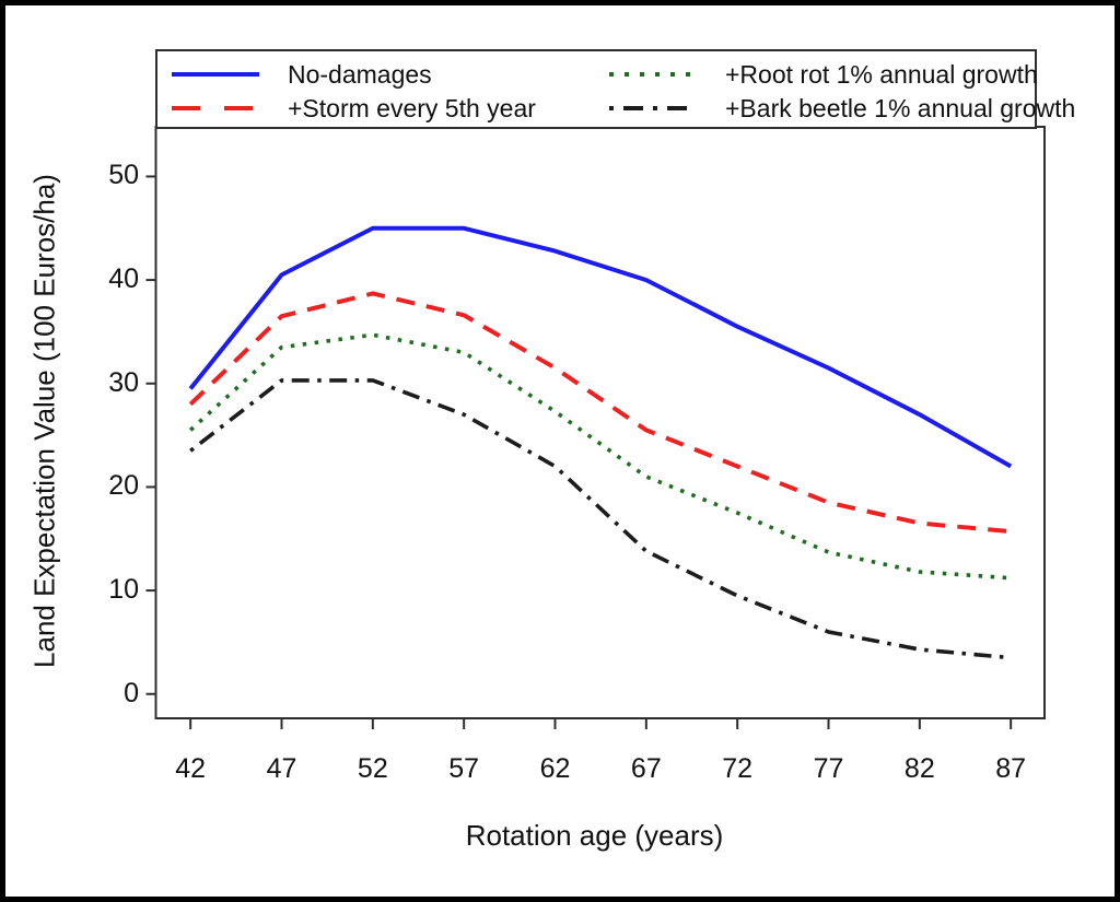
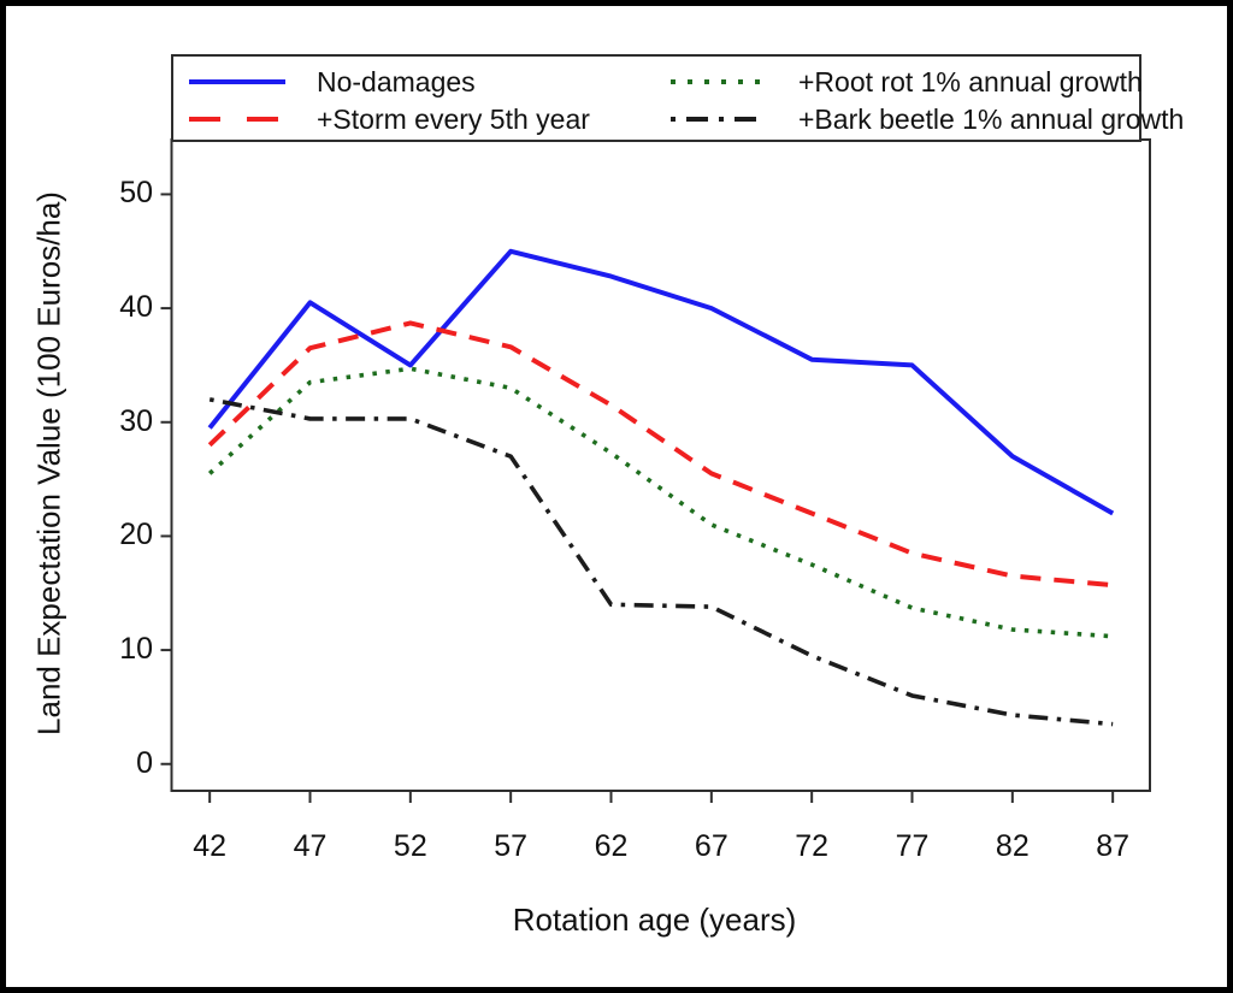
+Bark beetle 1% annual growth/42: 24 -> 32
No-damages/52: 45 -> 35
+Bark beetle 1% annual growth/62: 22 -> 14
No-damages/77: 32 -> 35
